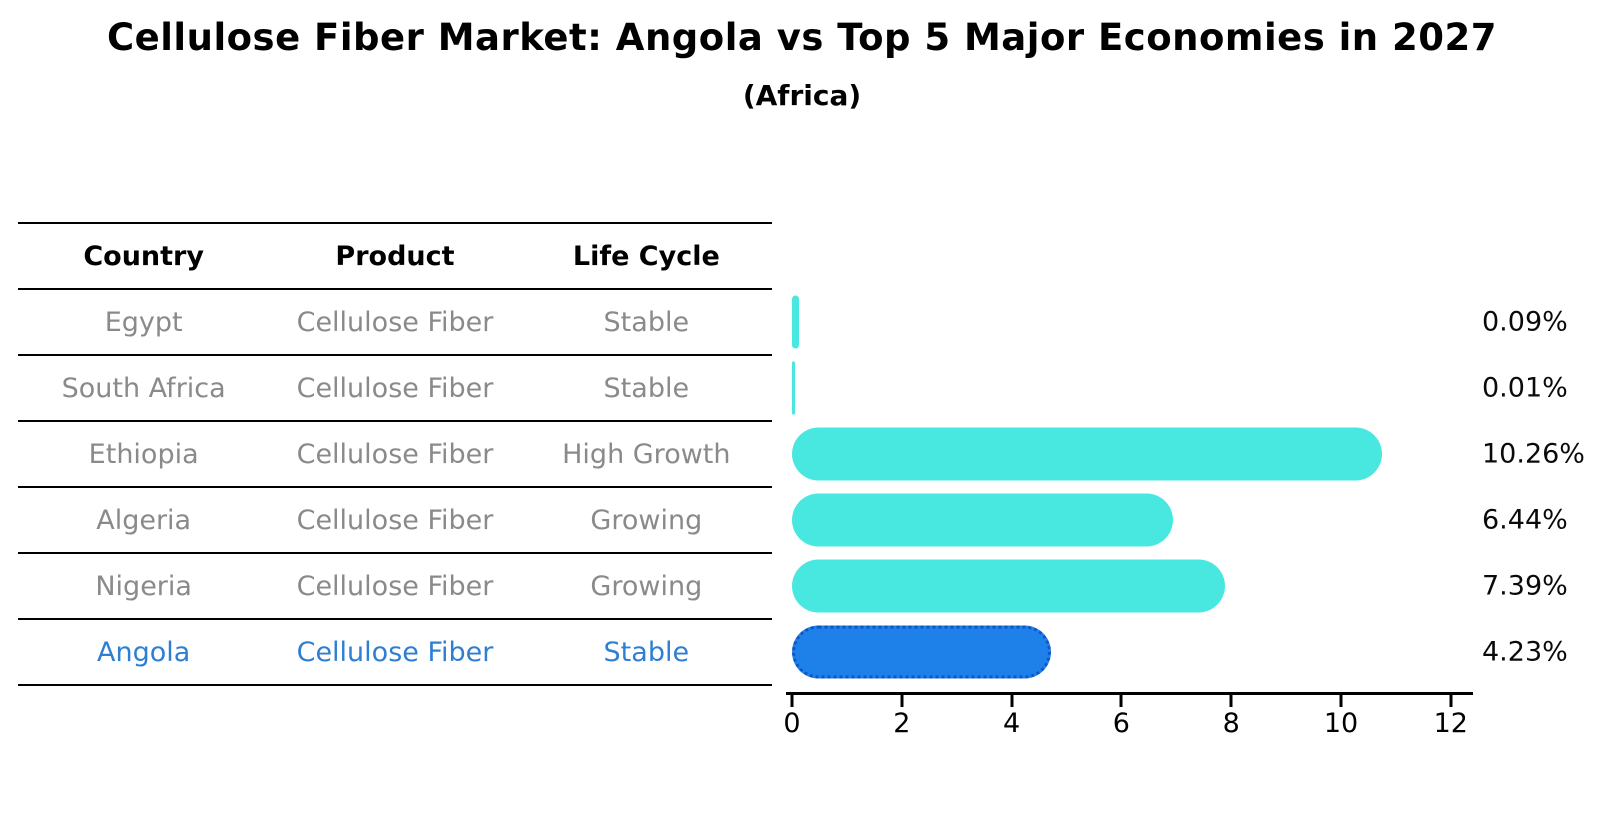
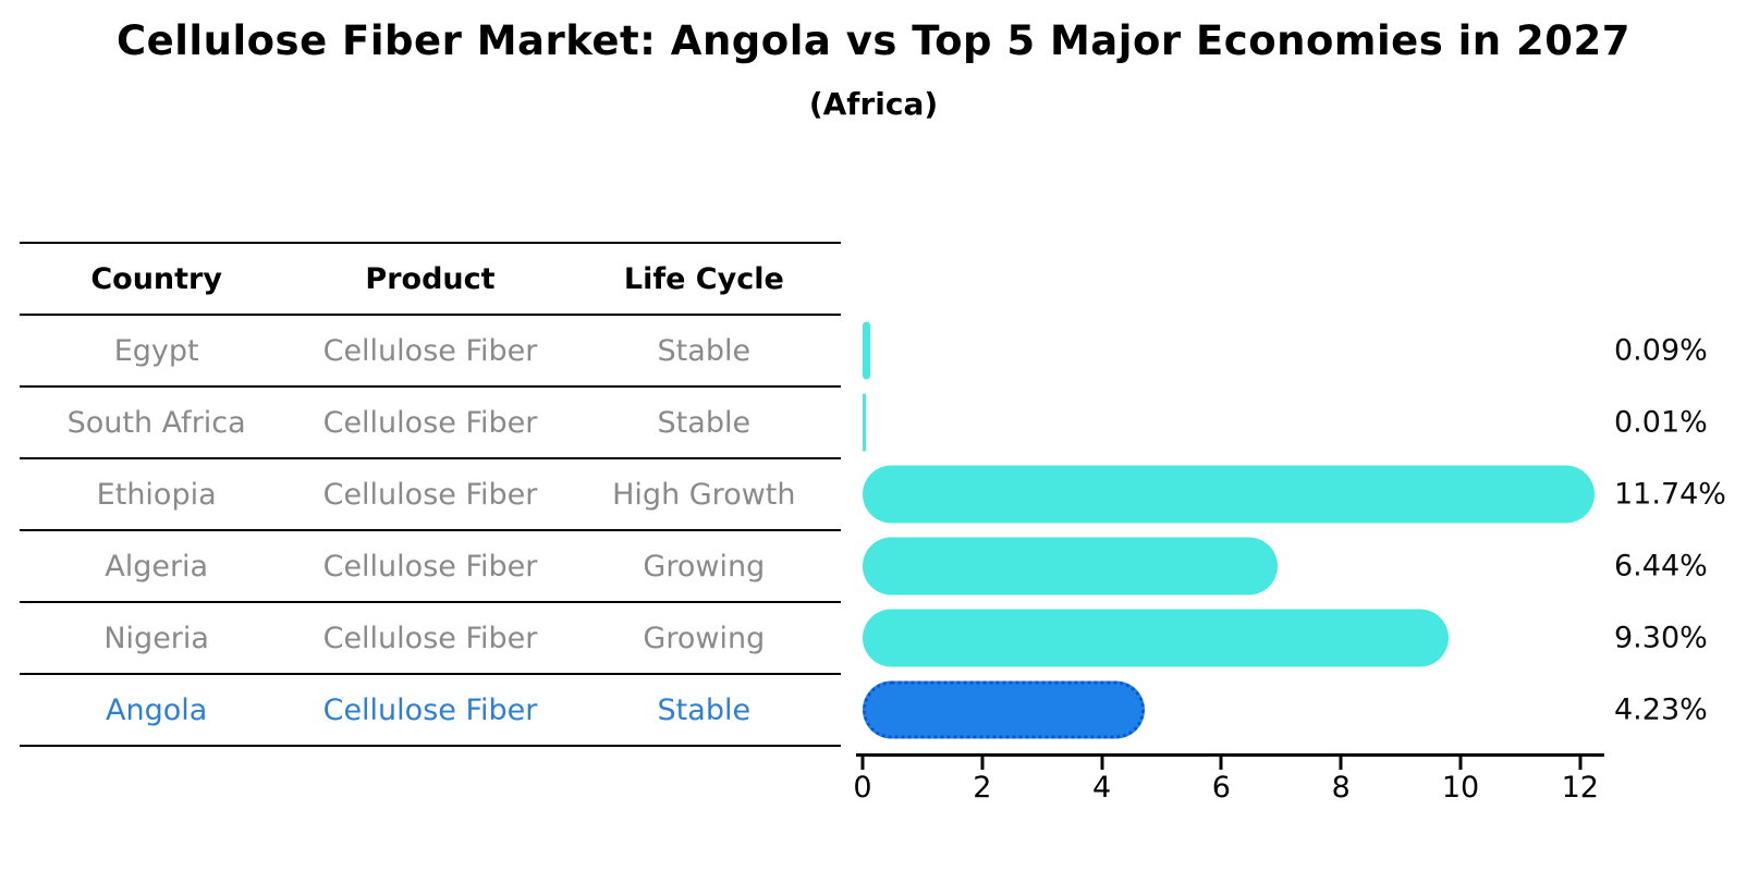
Ethiopia: 10.26% -> 11.74%
Nigeria: 7.39% -> 9.30%
